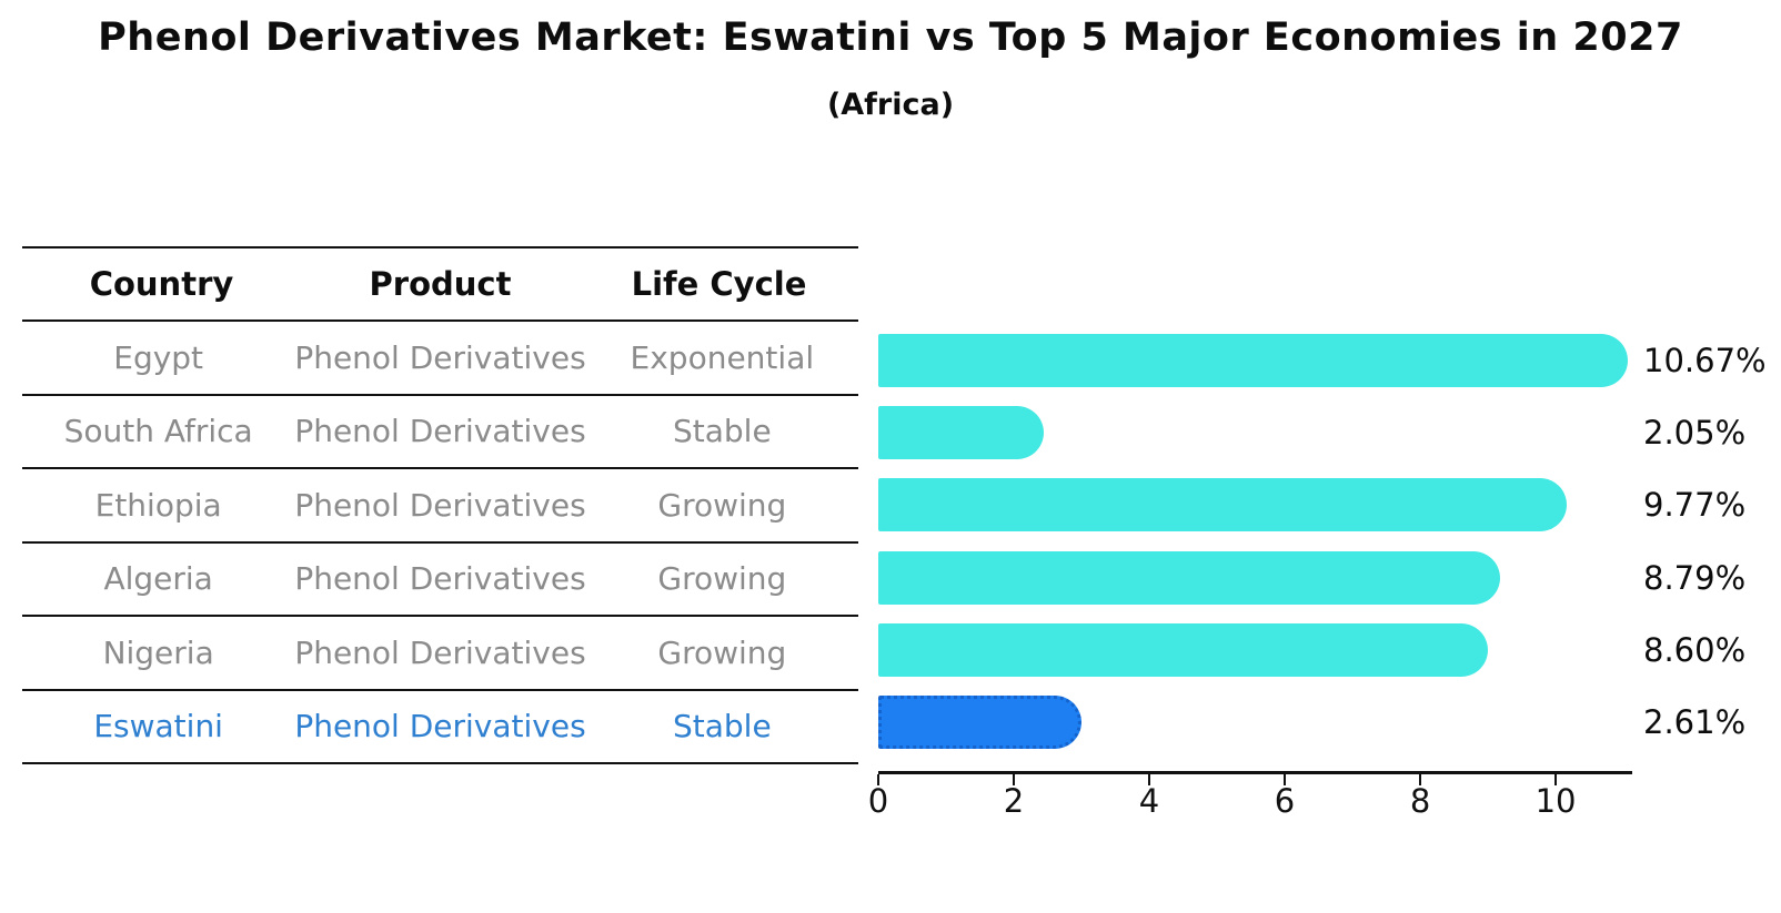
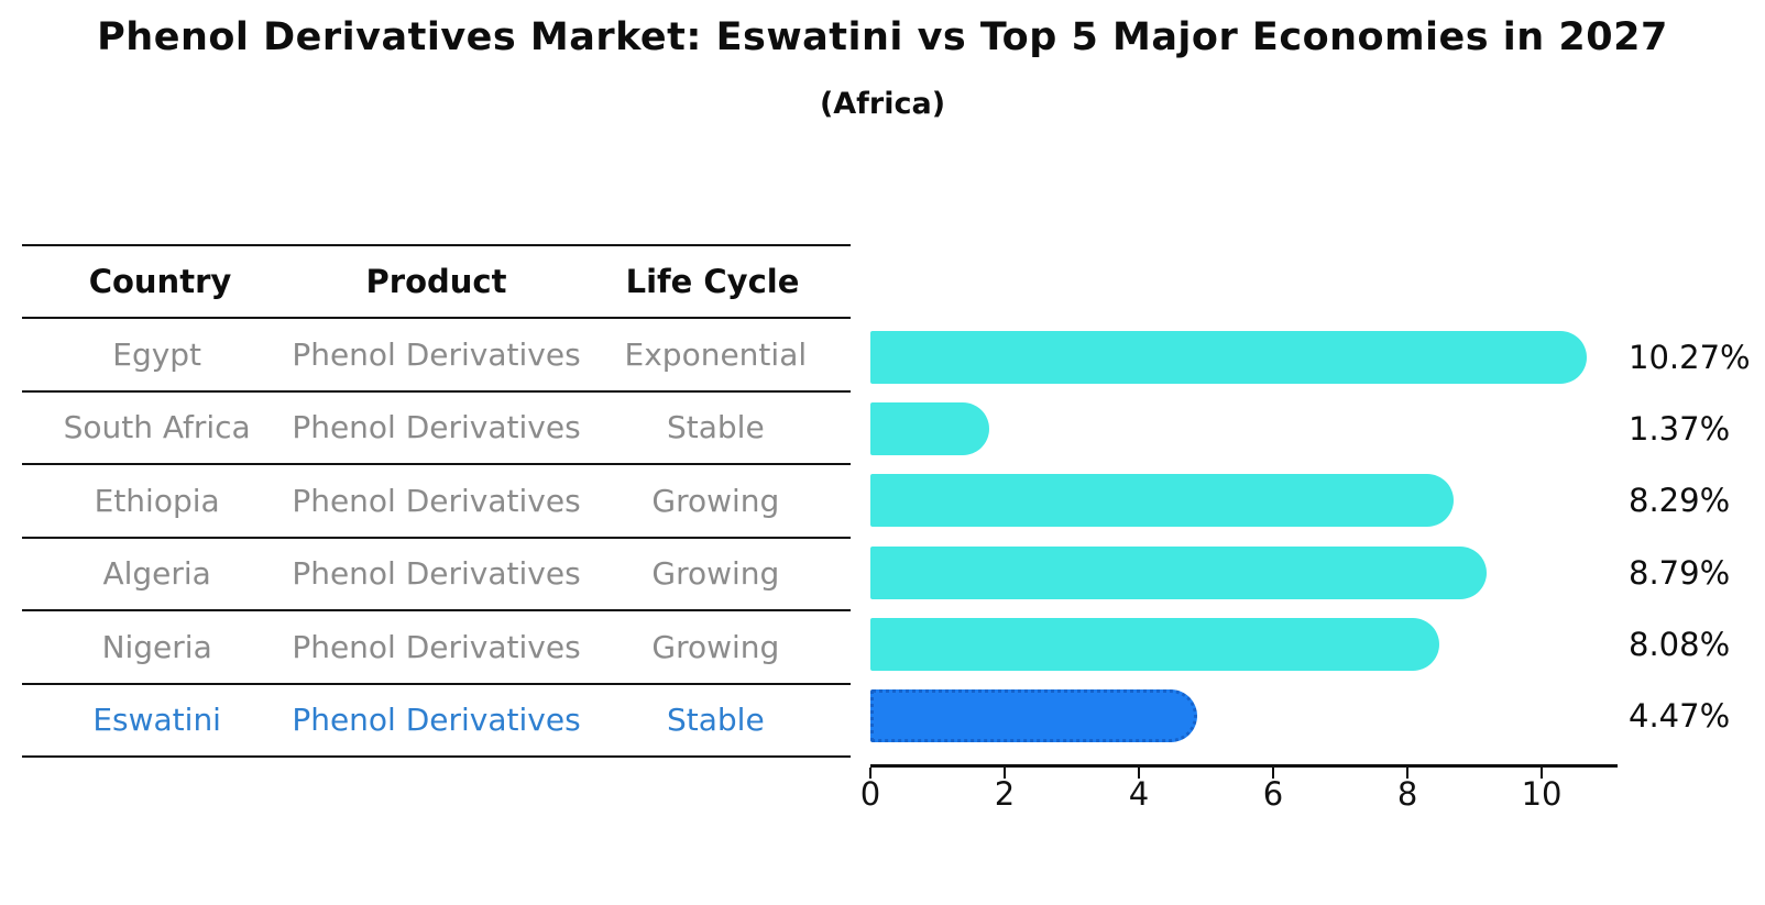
Egypt: 10.67% -> 10.27%
South Africa: 2.05% -> 1.37%
Ethiopia: 9.77% -> 8.29%
Nigeria: 8.60% -> 8.08%
Eswatini: 2.61% -> 4.47%
